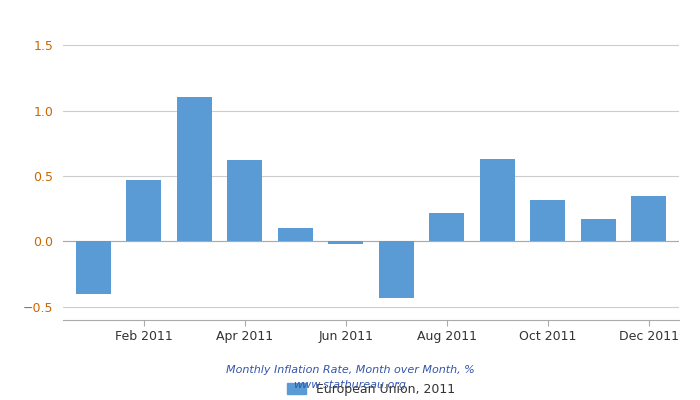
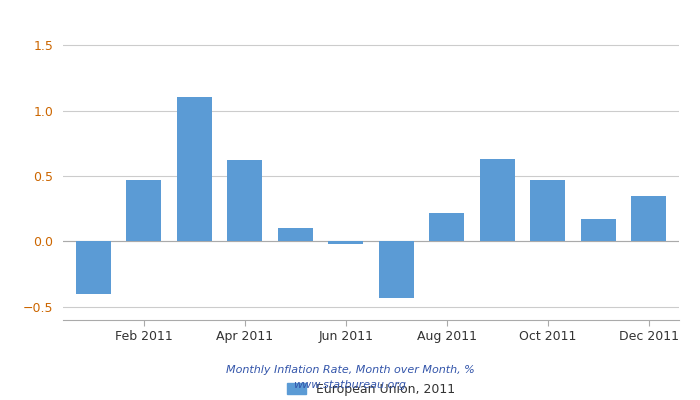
Oct 2011: 0.32 -> 0.47
